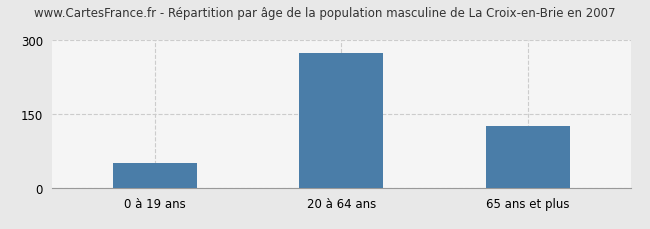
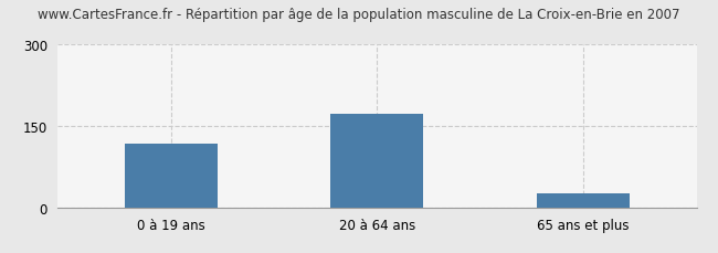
0 à 19 ans: 50 -> 118
20 à 64 ans: 275 -> 172
65 ans et plus: 125 -> 25
